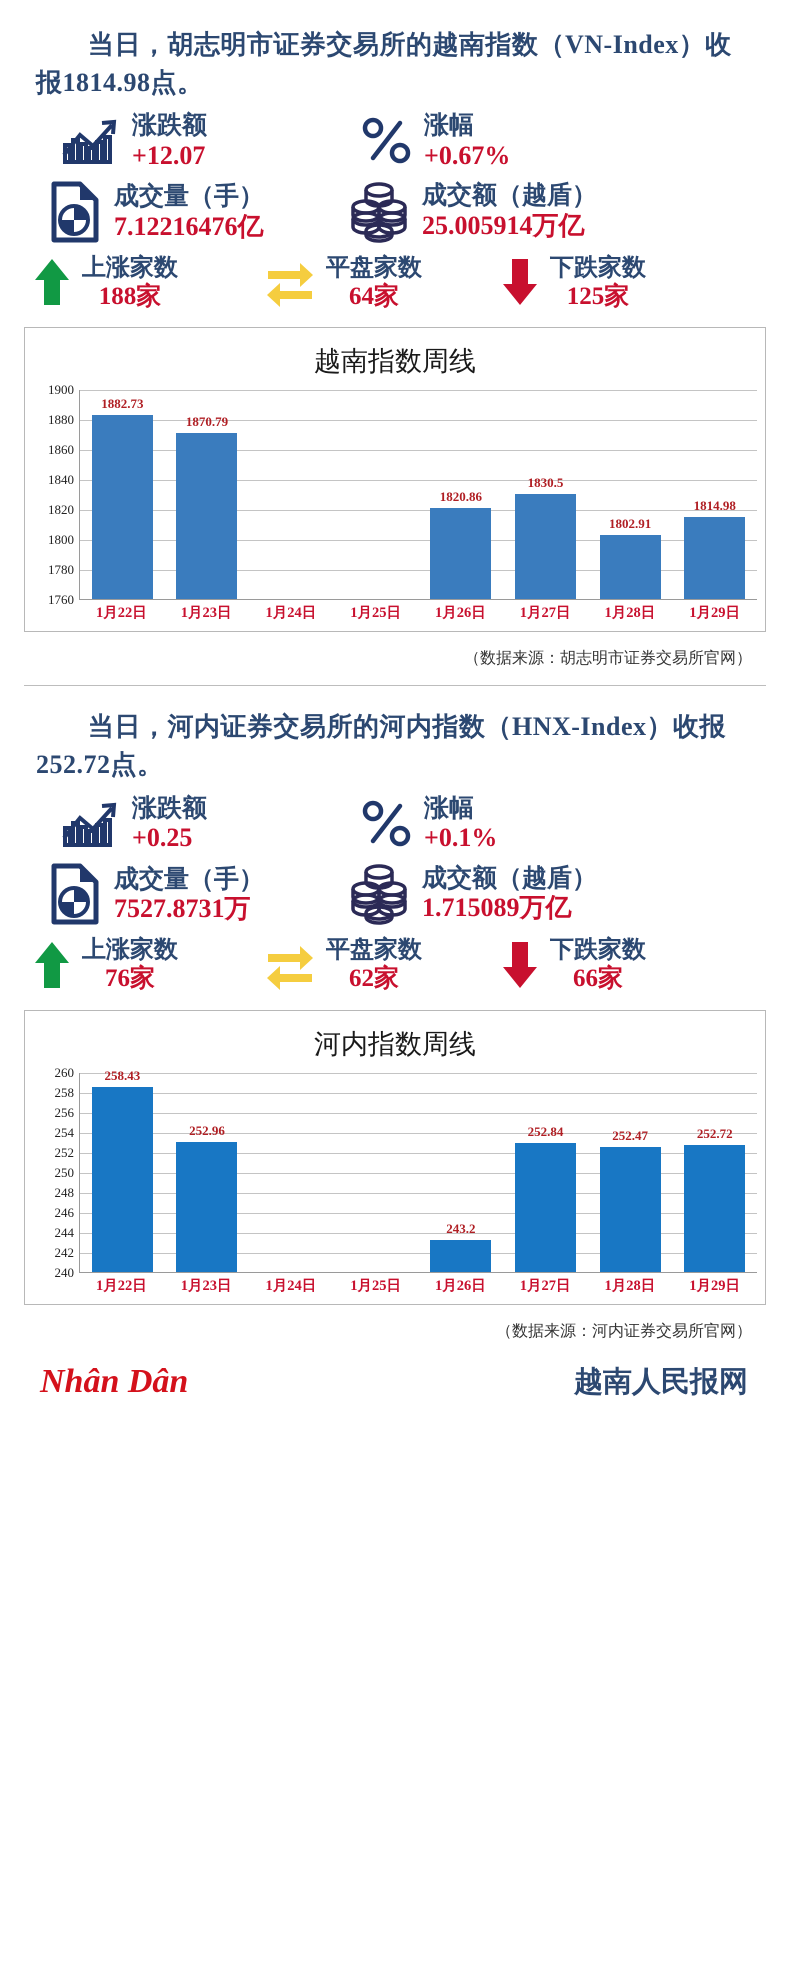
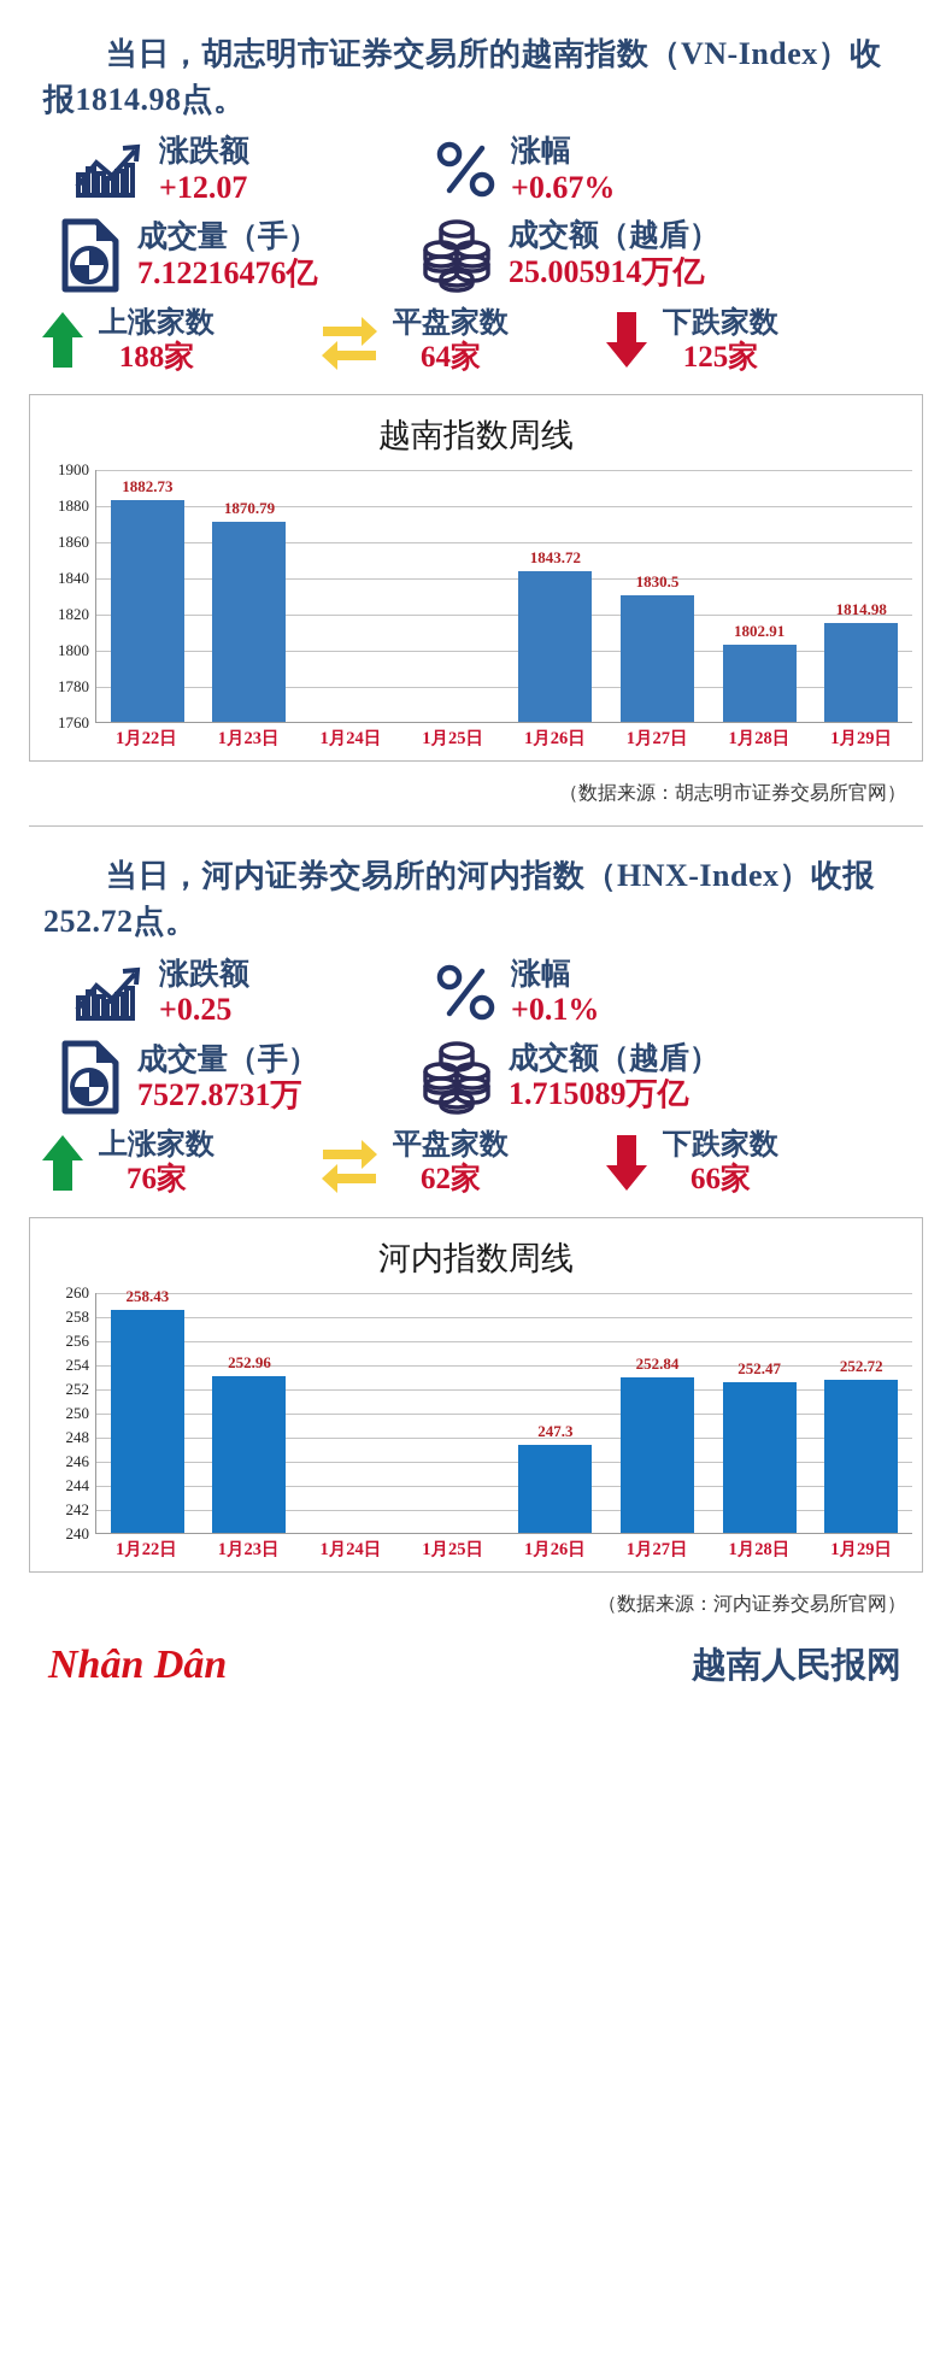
越南指数周线/1月26日: 1820.86 -> 1843.72
河内指数周线/1月26日: 243.2 -> 247.3
